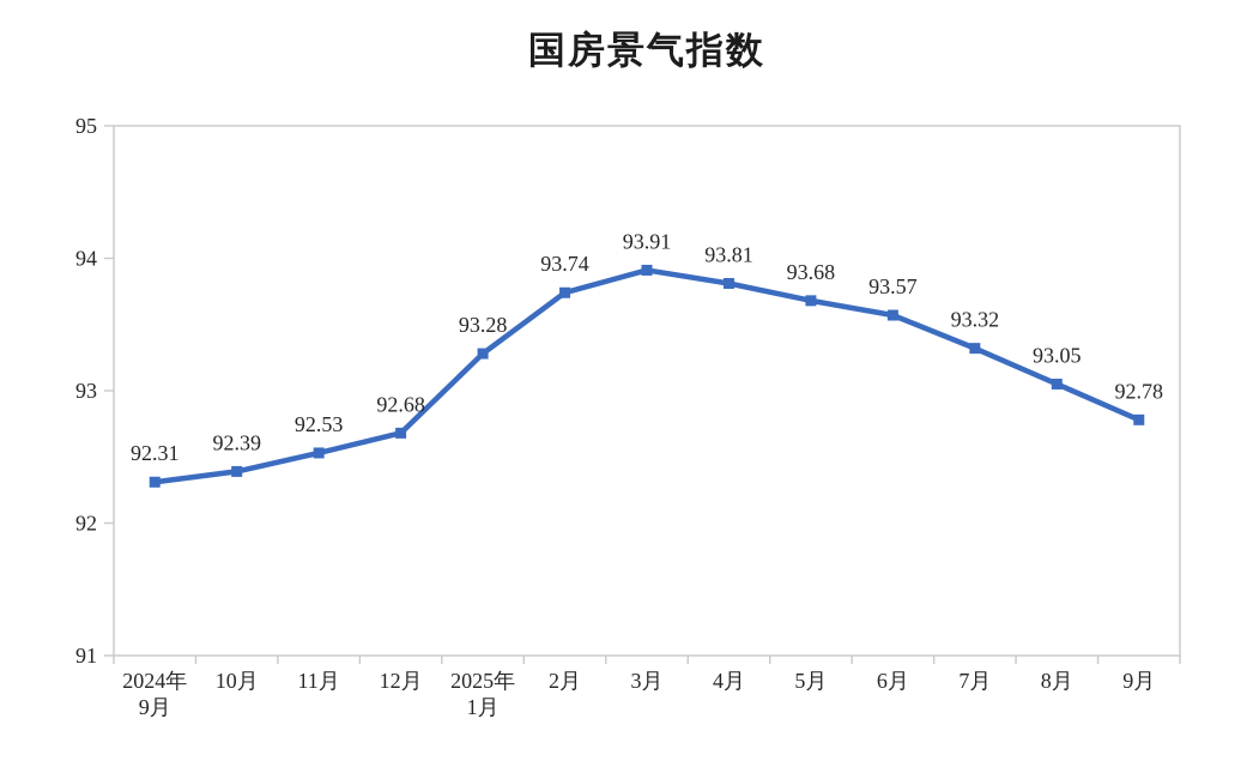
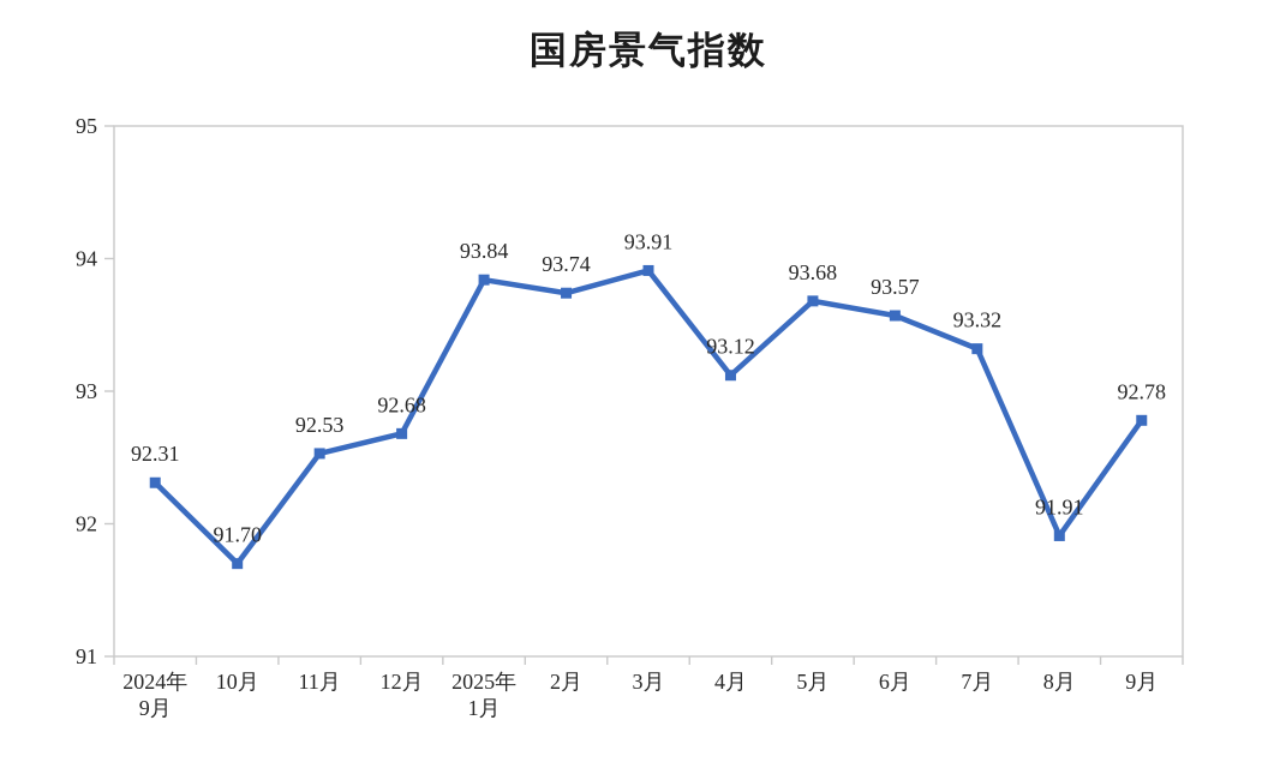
10月: 92.39 -> 91.70
2025年 1月: 93.28 -> 93.84
4月: 93.81 -> 93.12
8月: 93.05 -> 91.91
